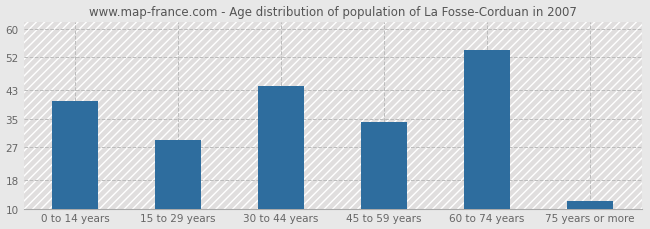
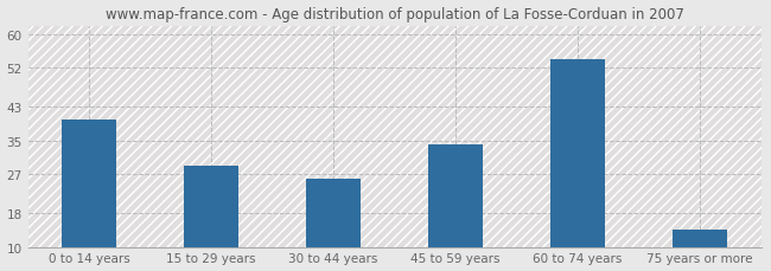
30 to 44 years: 44 -> 26
75 years or more: 12 -> 14
